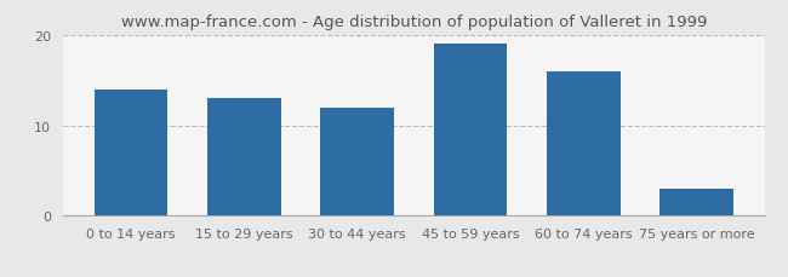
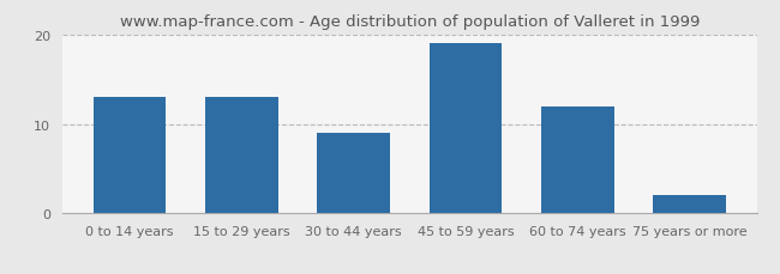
0 to 14 years: 14 -> 13
30 to 44 years: 12 -> 9
60 to 74 years: 16 -> 12
75 years or more: 3 -> 2
